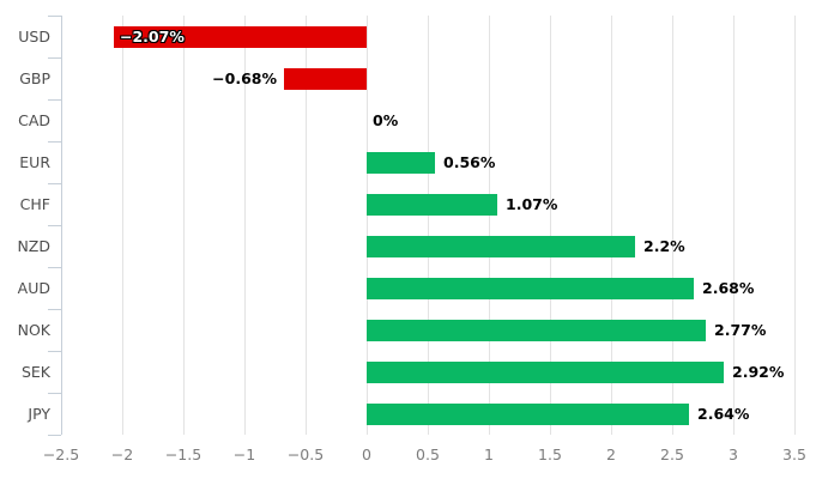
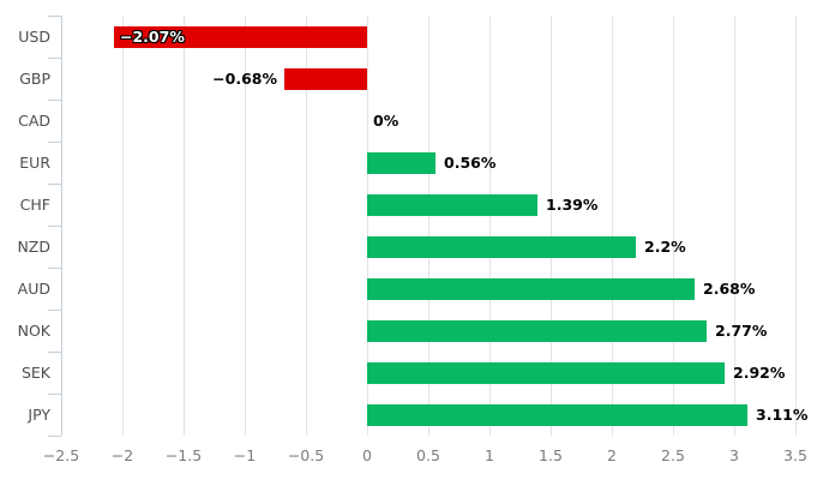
CHF: 1.07% -> 1.39%
JPY: 2.64% -> 3.11%
